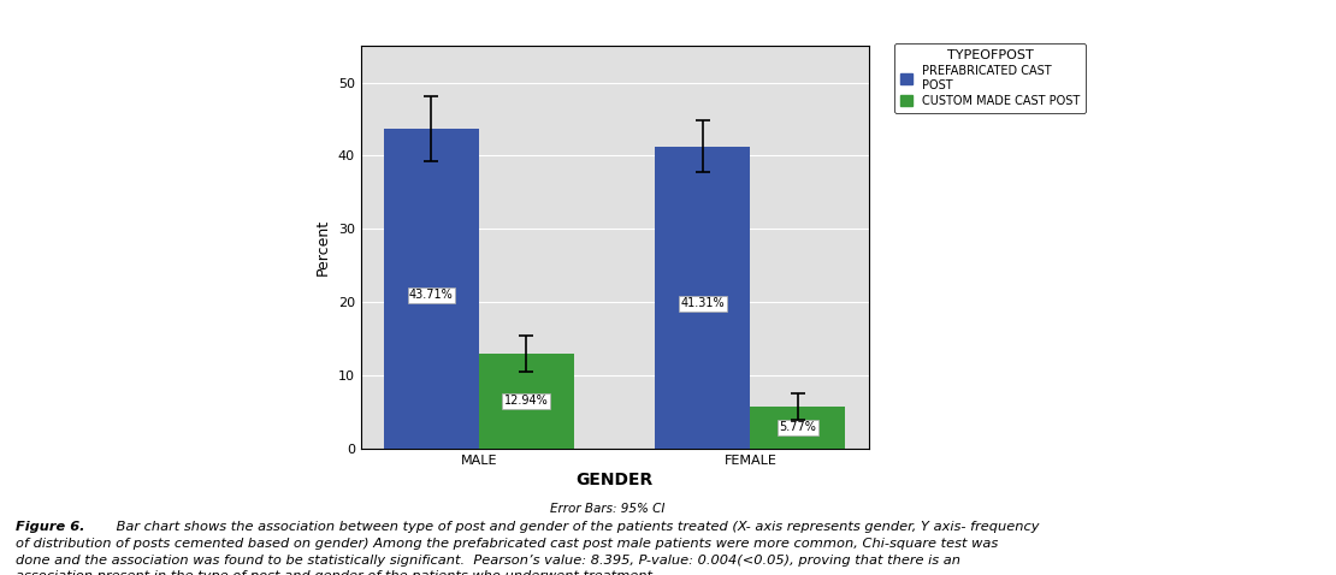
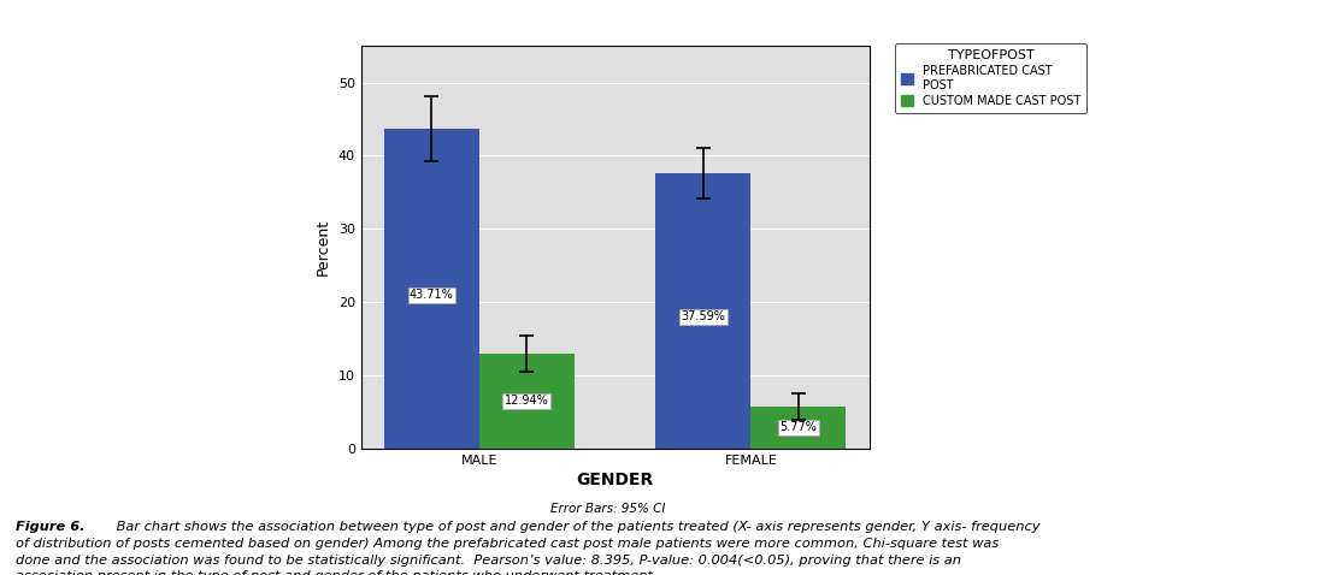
PREFABRICATED CAST POST/FEMALE: 41.31% -> 37.59%
